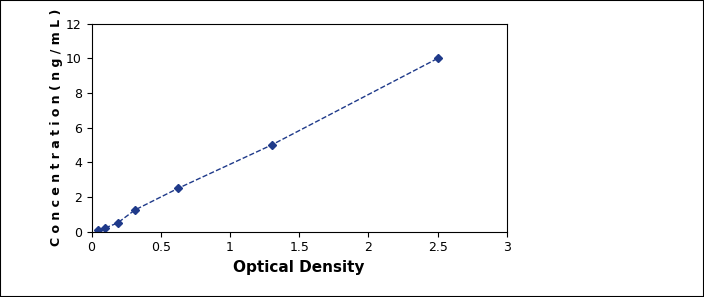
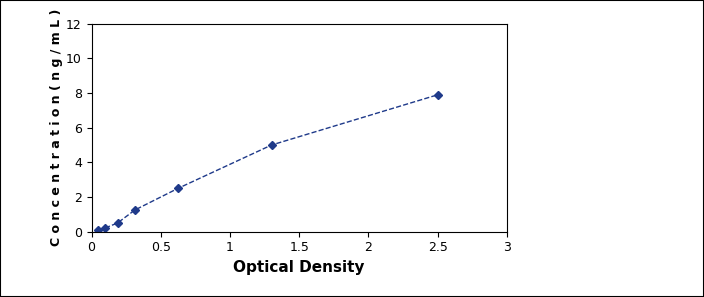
2.5: 10.0 -> 7.9
